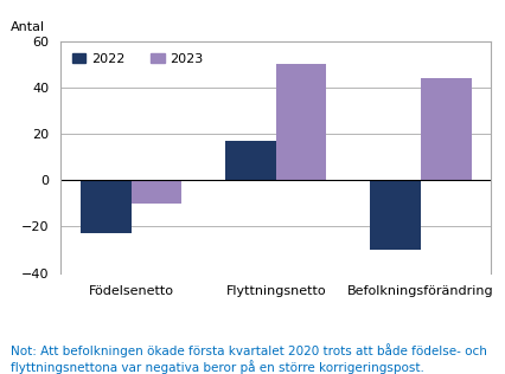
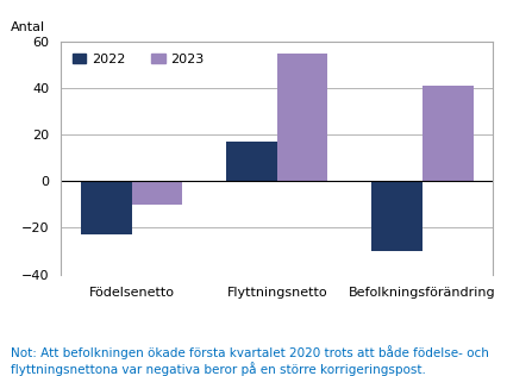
2023/Flyttningsnetto: 50 -> 55
2023/Befolkningsförändring: 44 -> 41
